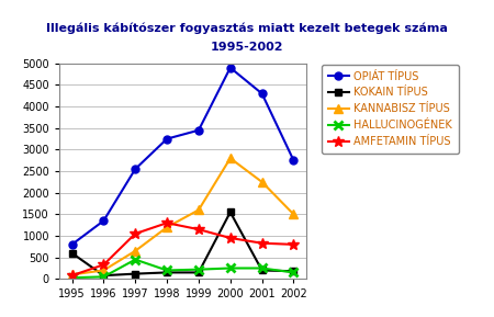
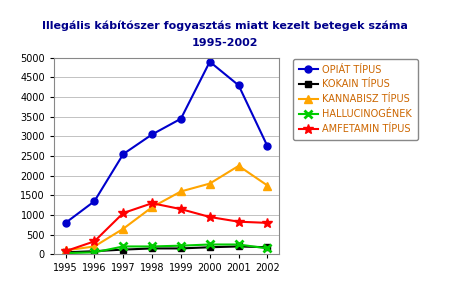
KOKAIN TÍPUS/1995: 600 -> 50
HALLUCINOGÉNEK/1997: 450 -> 200
OPIÁT TÍPUS/1998: 3250 -> 3050
KOKAIN TÍPUS/2000: 1550 -> 180
KANNABISZ TÍPUS/2000: 2800 -> 1800
KANNABISZ TÍPUS/2002: 1500 -> 1750
